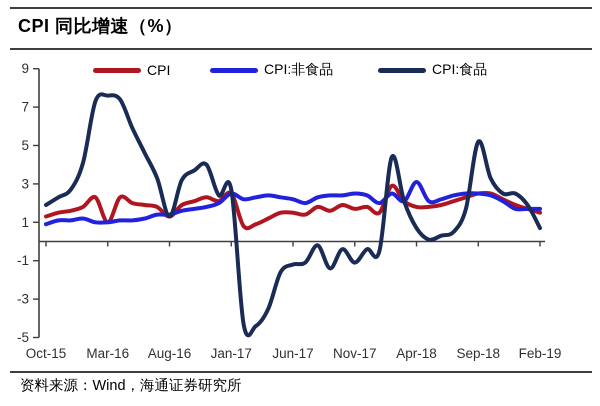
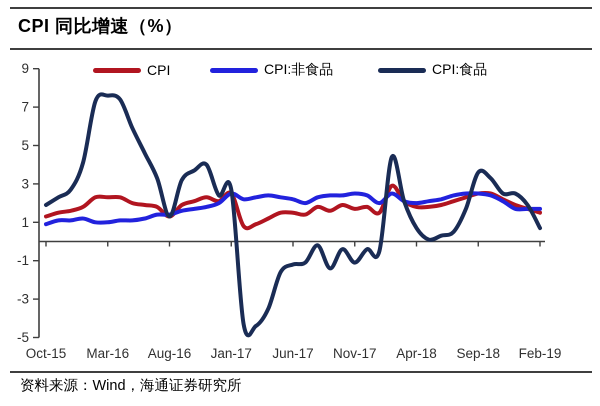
CPI/Mar-16: 1.0 -> 2.3
CPI:非食品/Apr-18: 3.1 -> 2.0
CPI:食品/Sep-18: 5.2 -> 3.6
